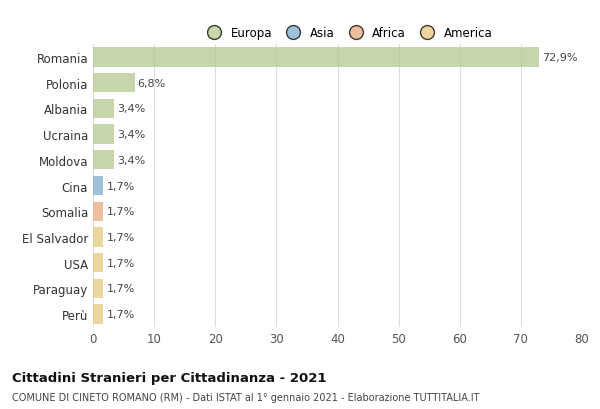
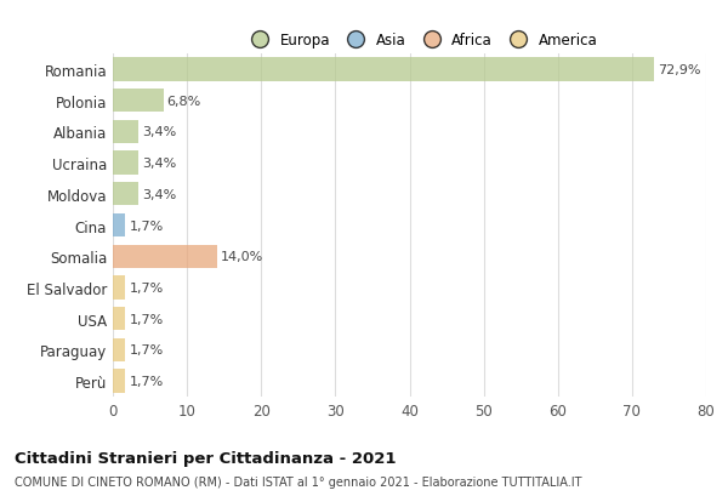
Somalia: 1,7% -> 14,0%
